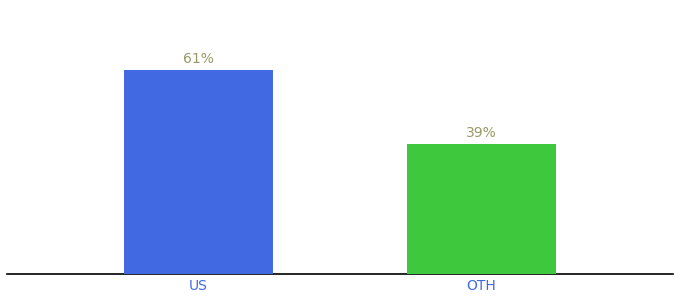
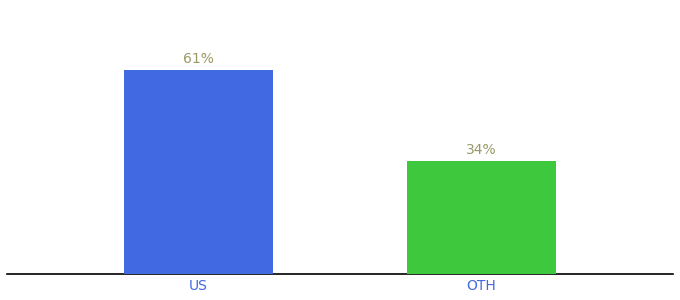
OTH: 39% -> 34%
